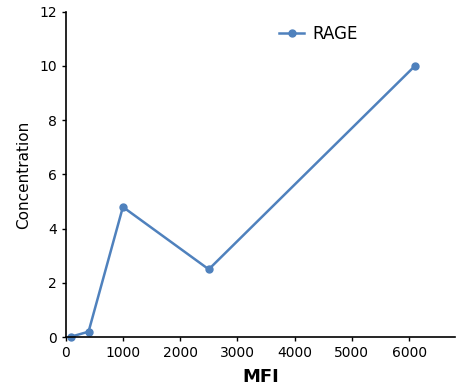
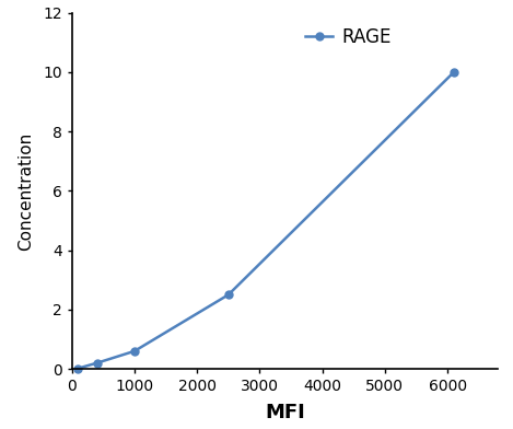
1000: 4.80 -> 0.60
